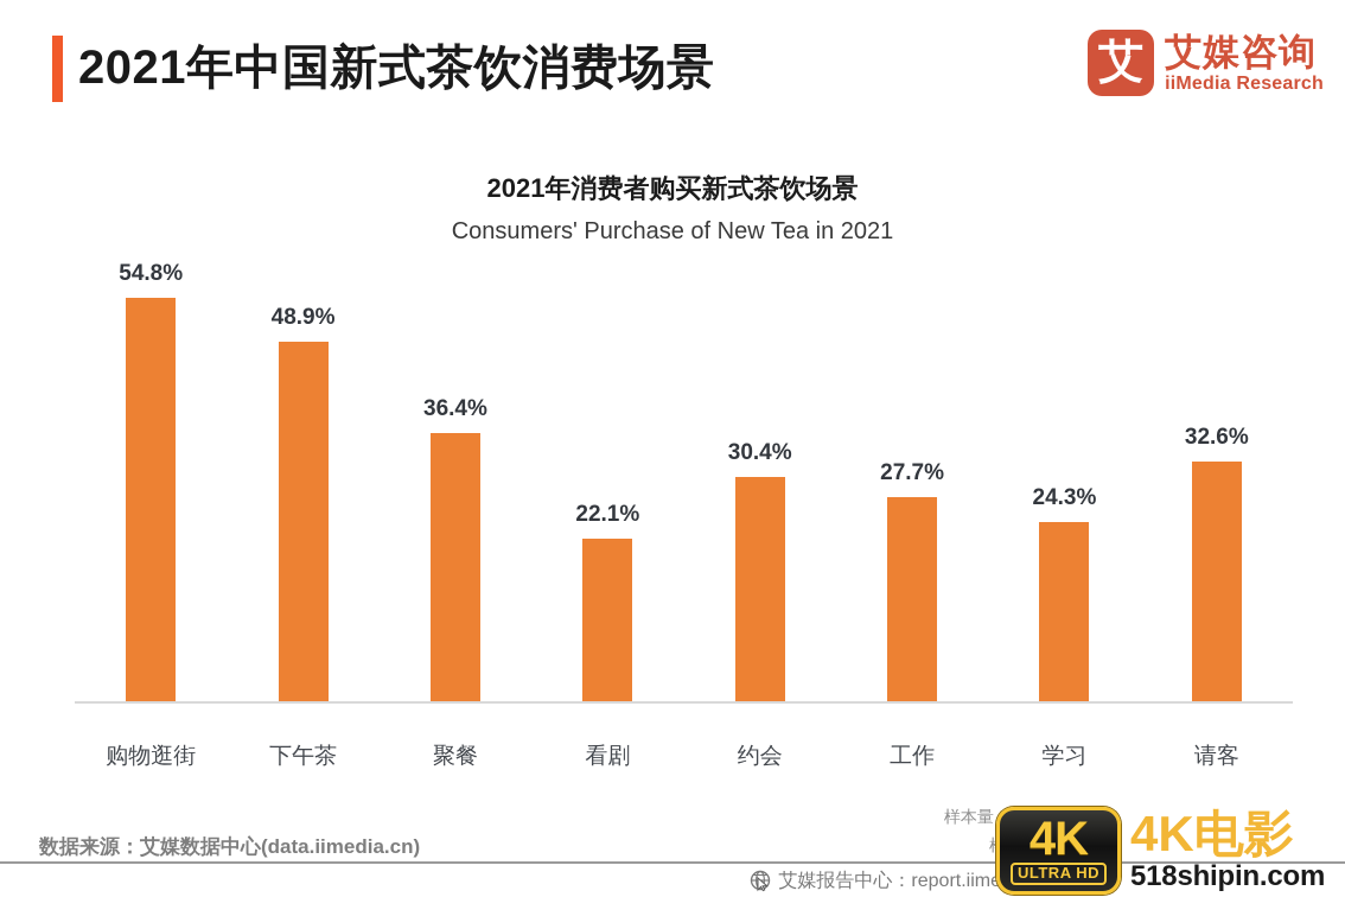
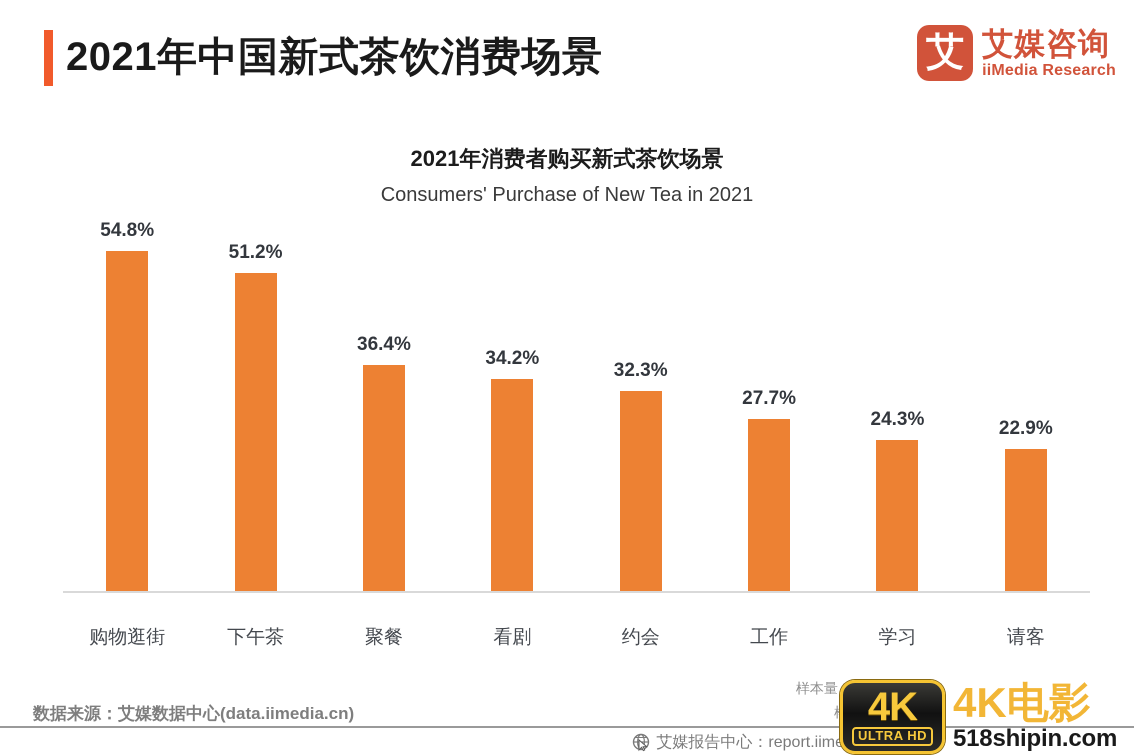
下午茶: 48.9% -> 51.2%
看剧: 22.1% -> 34.2%
约会: 30.4% -> 32.3%
请客: 32.6% -> 22.9%
